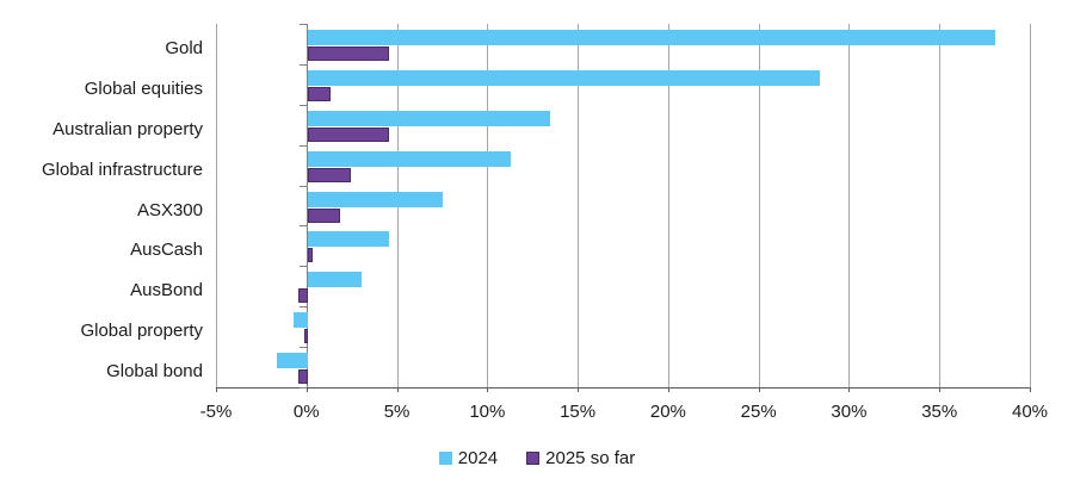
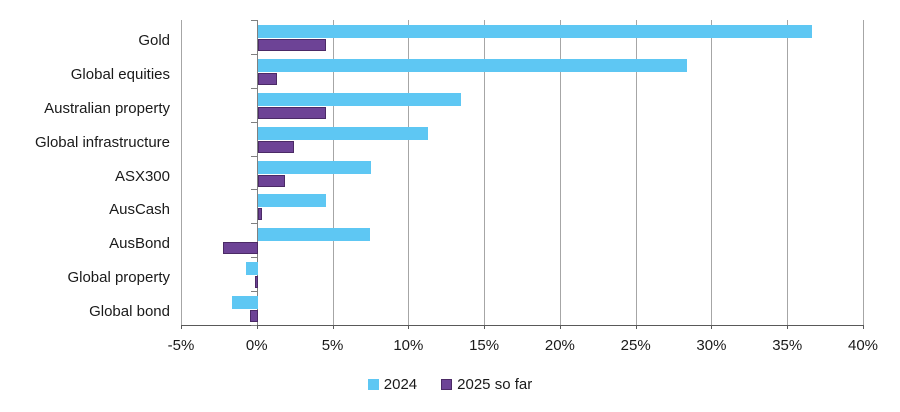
2024/Gold: 38.0% -> 36.6%
2024/AusBond: 3.0% -> 7.4%
2025 so far/AusBond: -0.5% -> -2.3%
